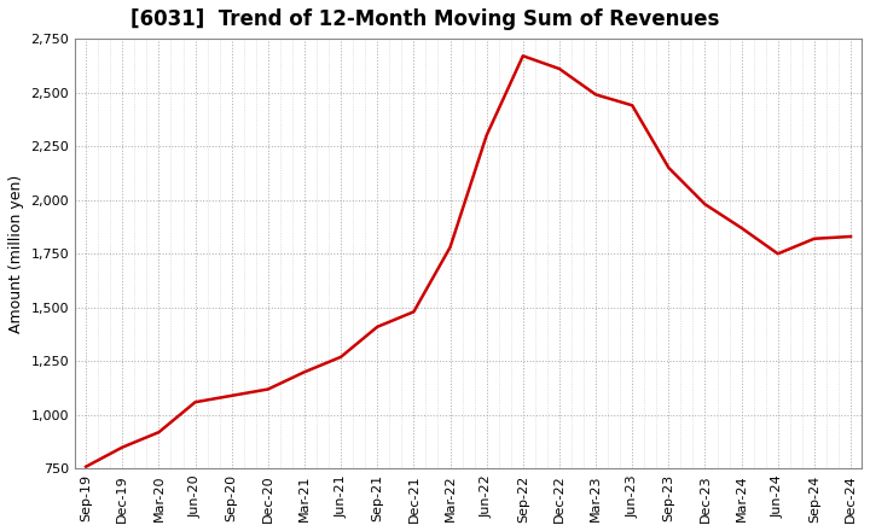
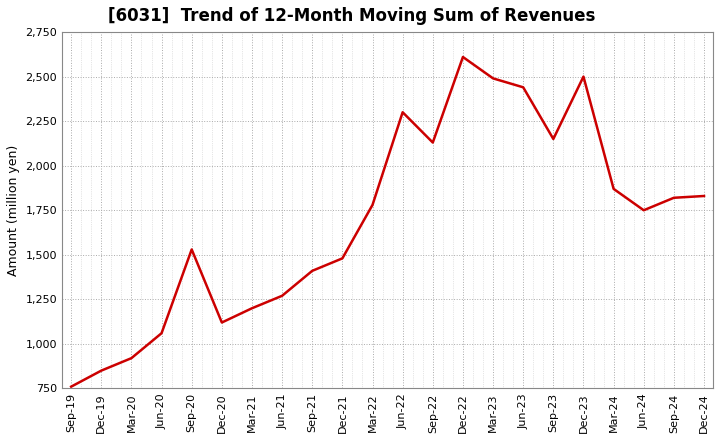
Sep-20: 1,090 -> 1,530
Sep-22: 2,670 -> 2,130
Dec-23: 1,980 -> 2,500
